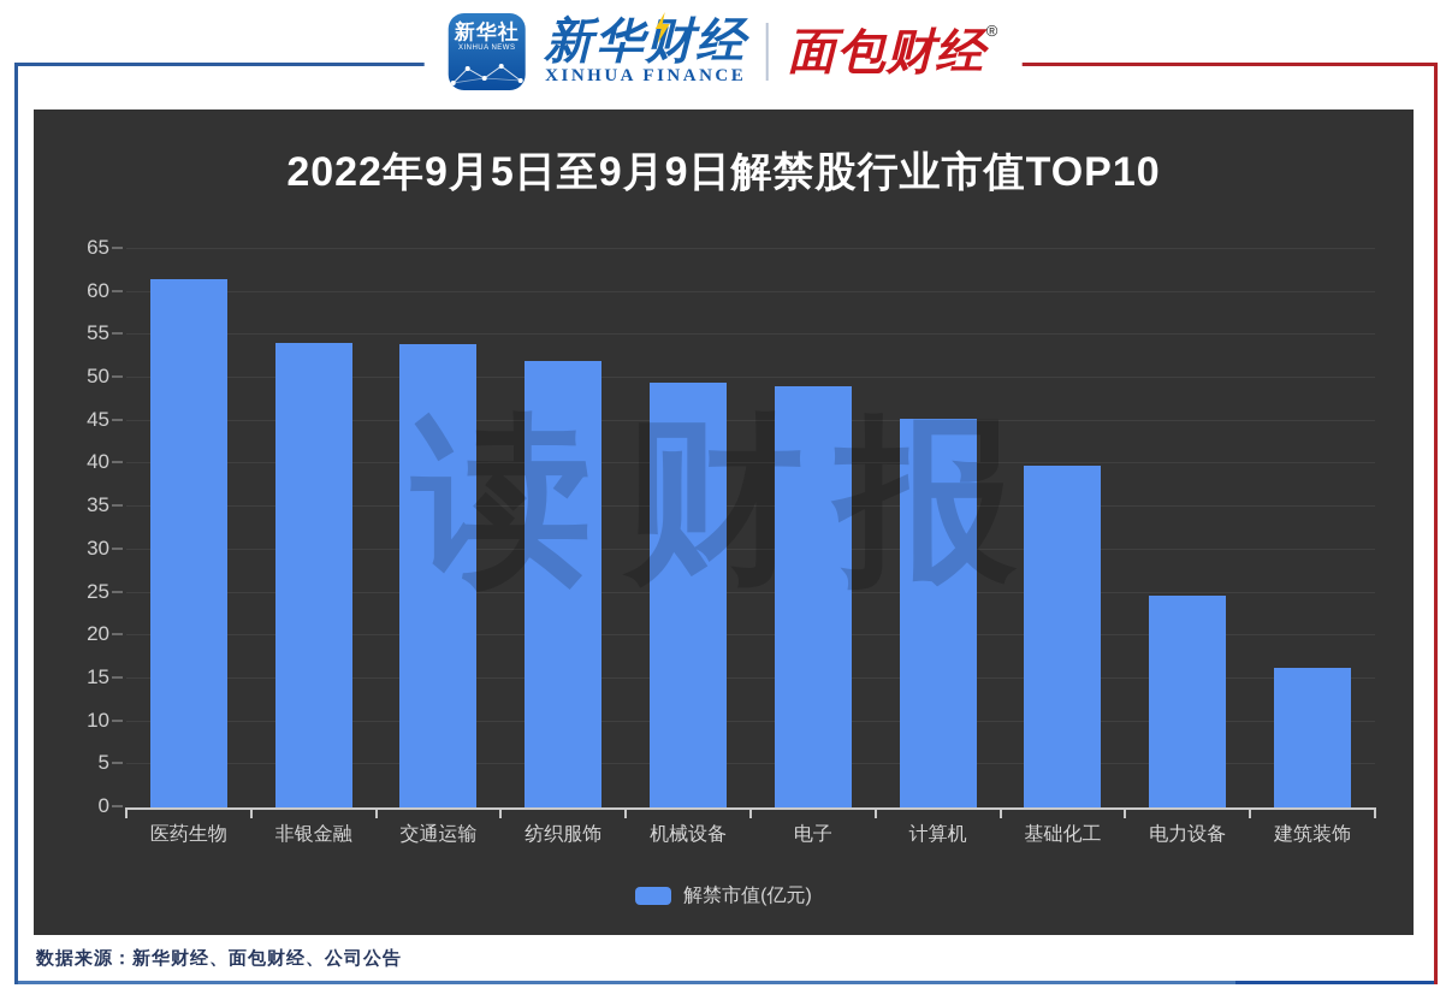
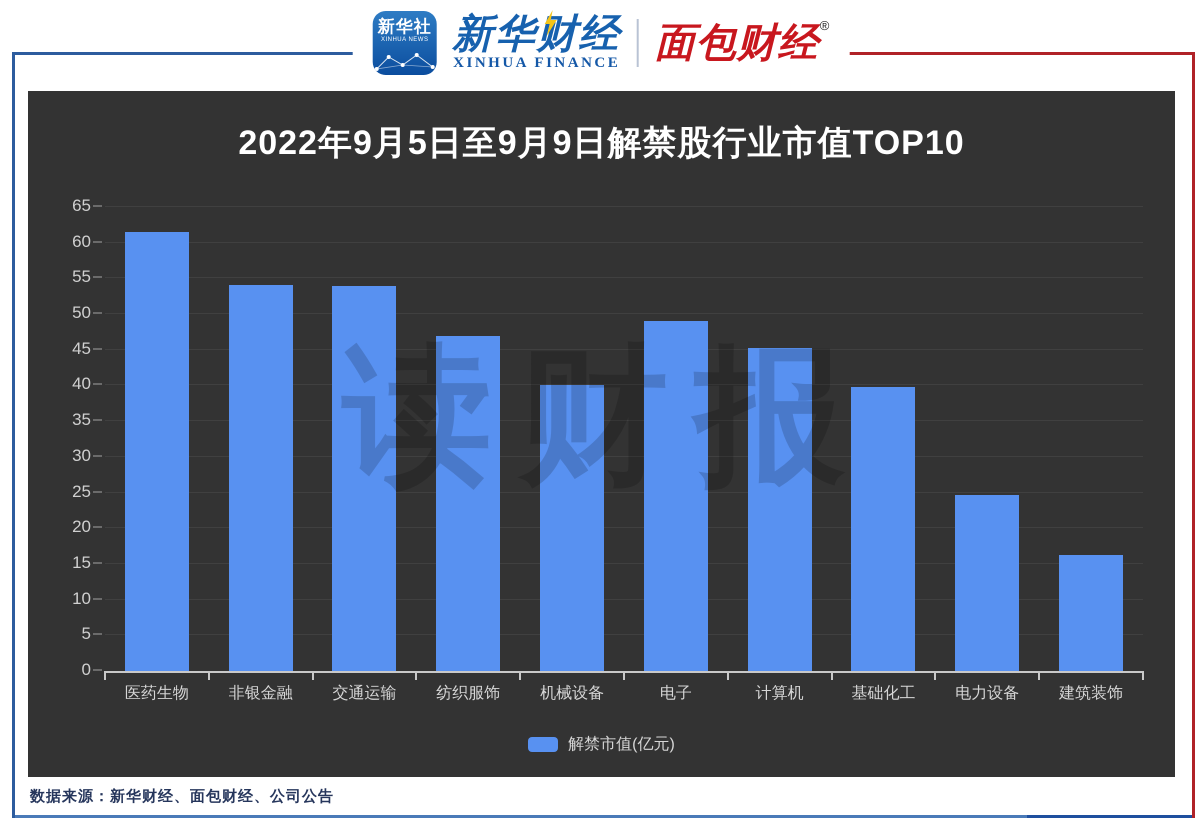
纺织服饰: 52 -> 47
机械设备: 49 -> 40
